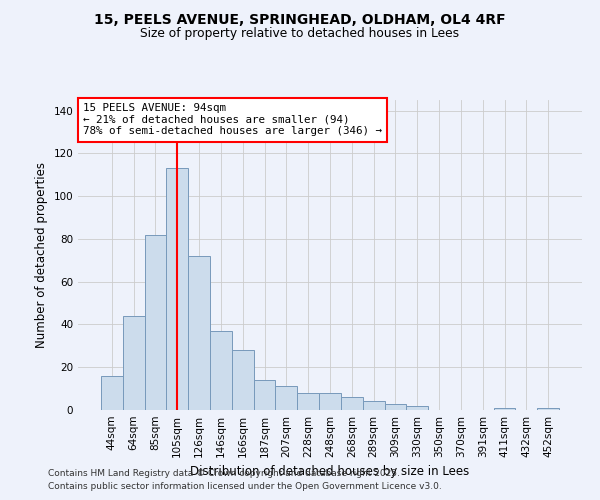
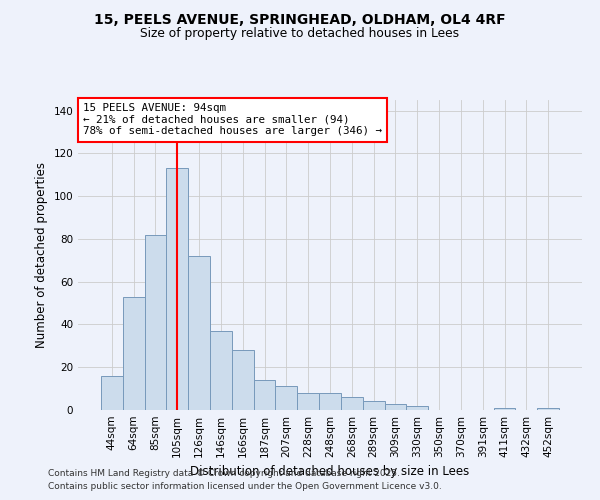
64sqm: 44 -> 53
